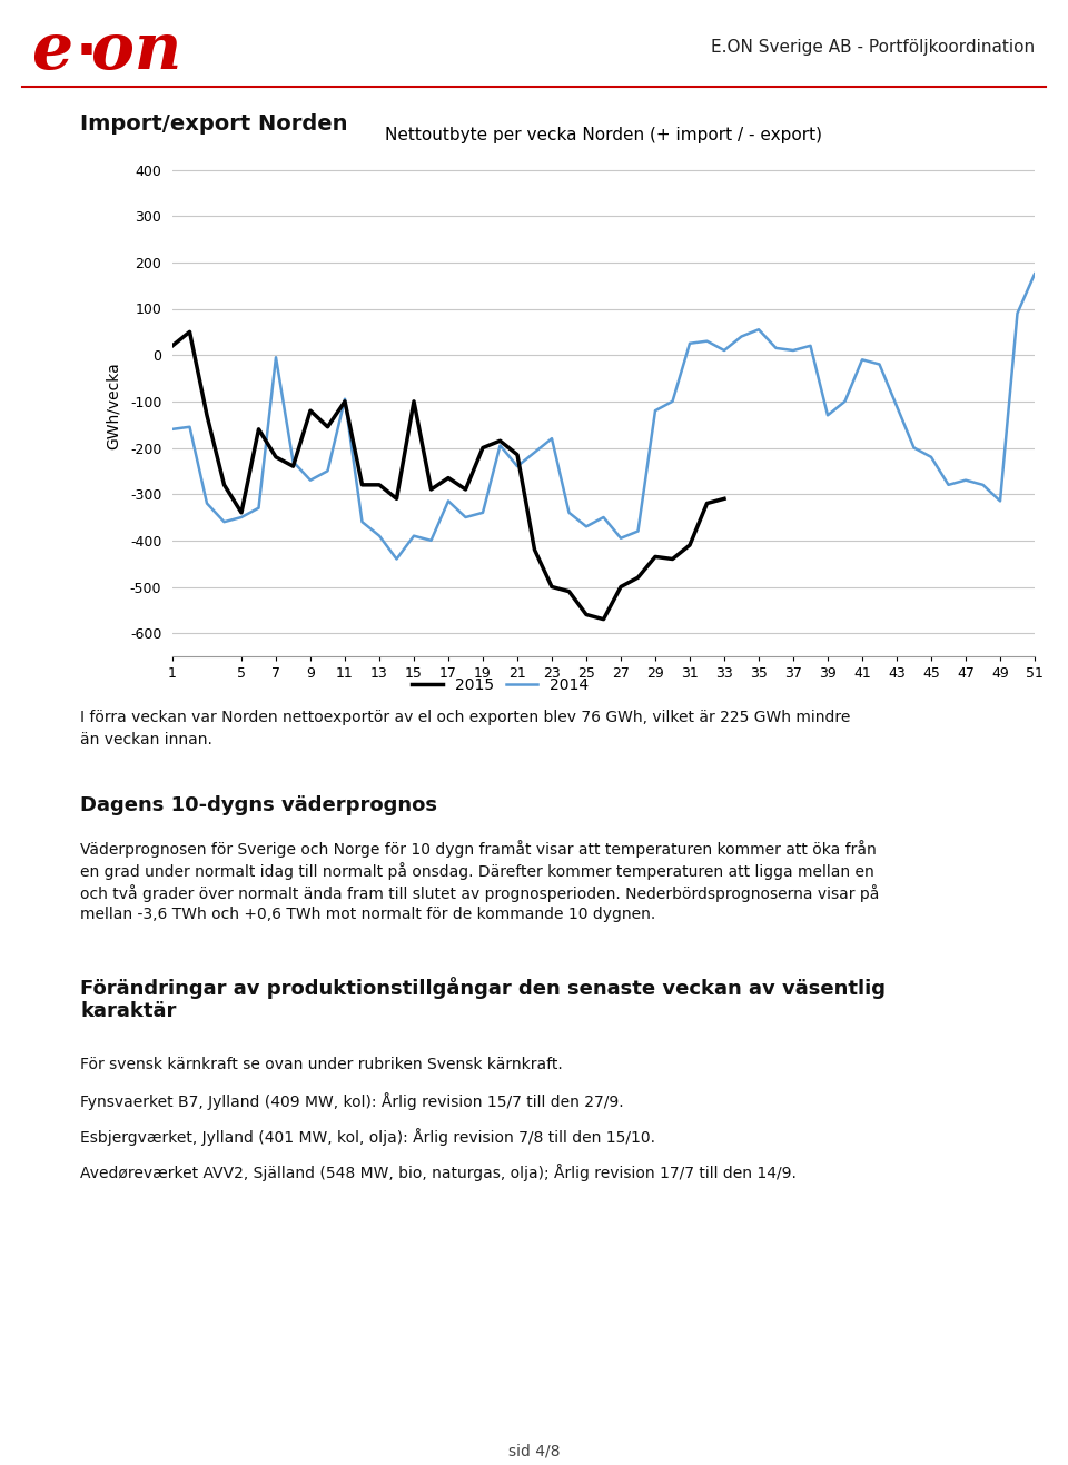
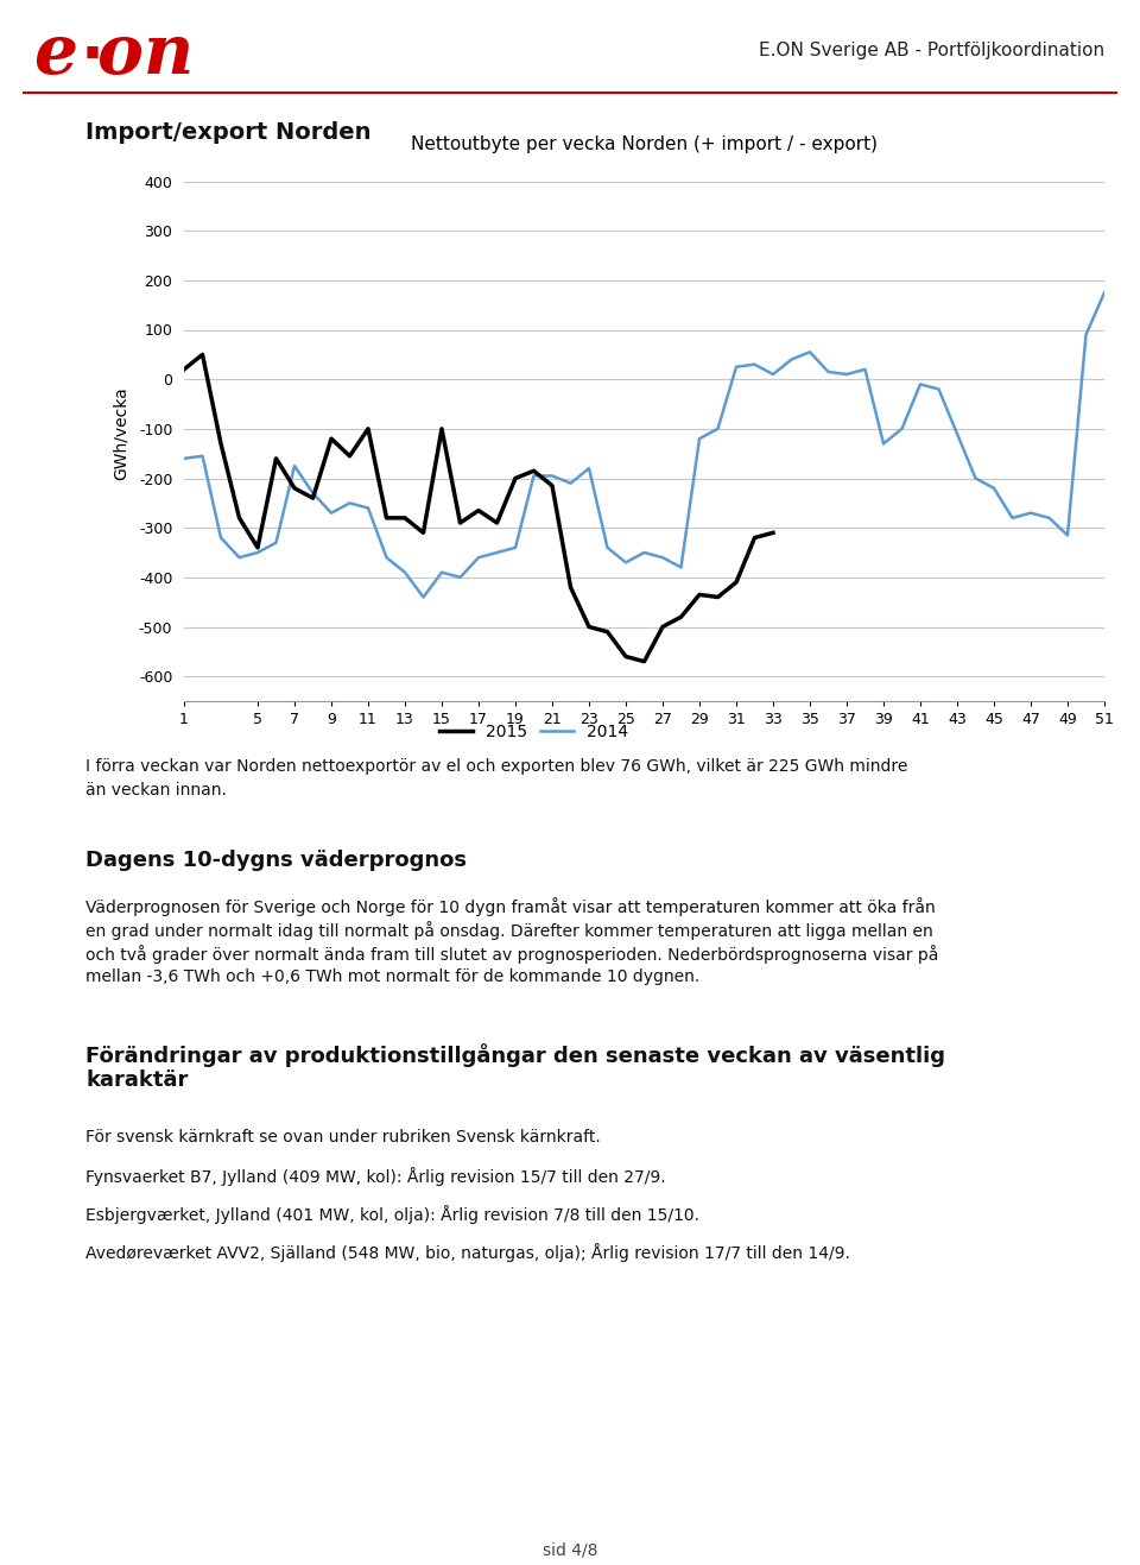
2014/7: -5 -> -175
2014/11: -95 -> -260
2014/17: -315 -> -360
2014/21: -240 -> -195
2014/27: -395 -> -360
